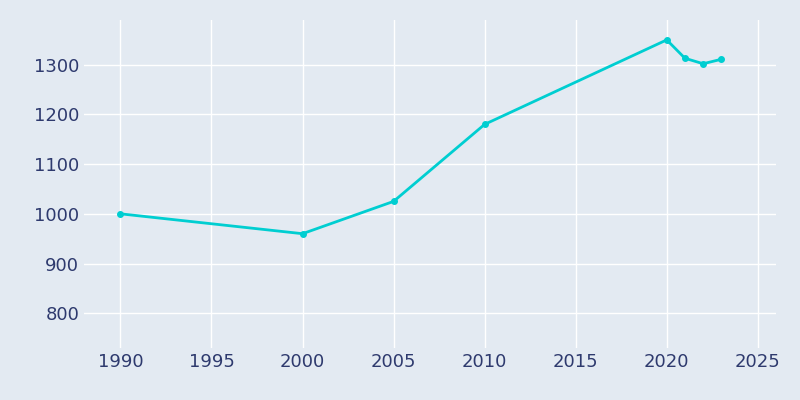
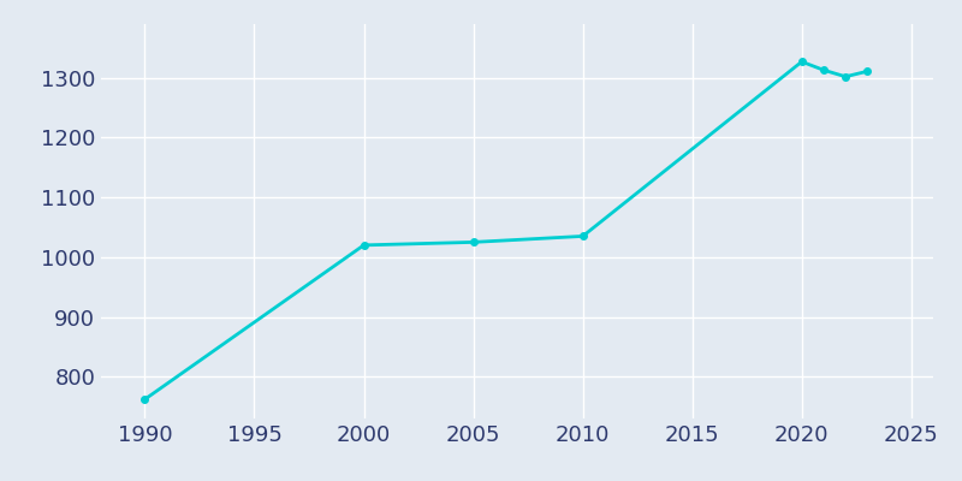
1990: 1000 -> 762
2000: 960 -> 1020
2010: 1180 -> 1035
2020: 1350 -> 1327
